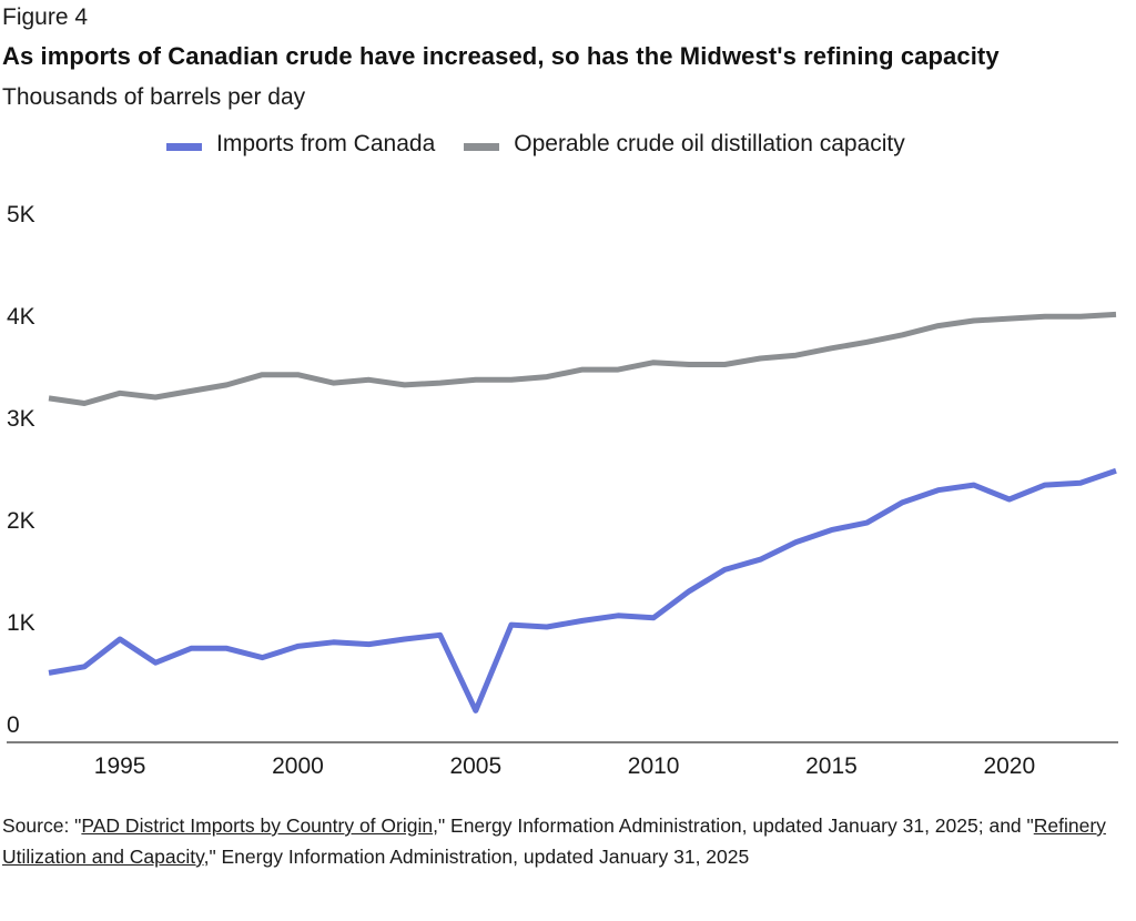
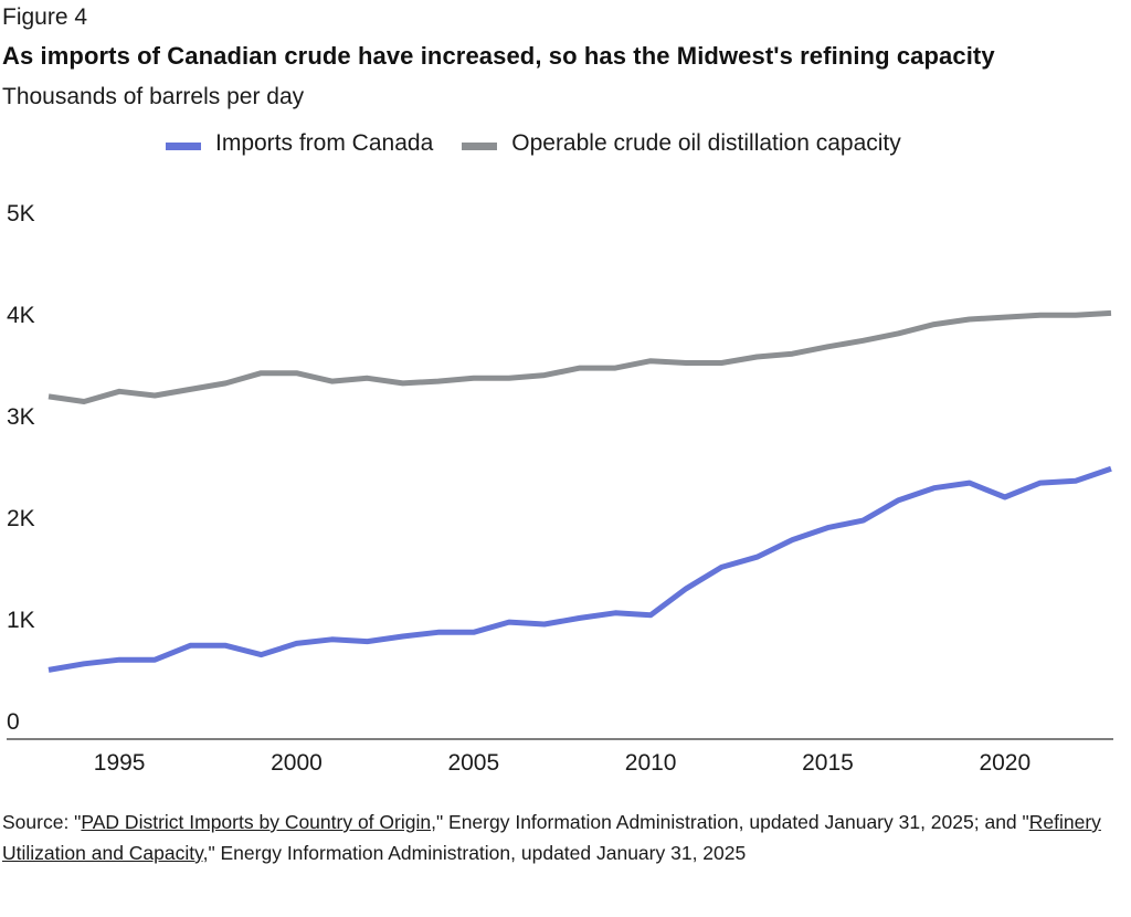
Imports from Canada/1995: 1.0K -> 0.8K
Imports from Canada/2005: 0.3K -> 1.0K
